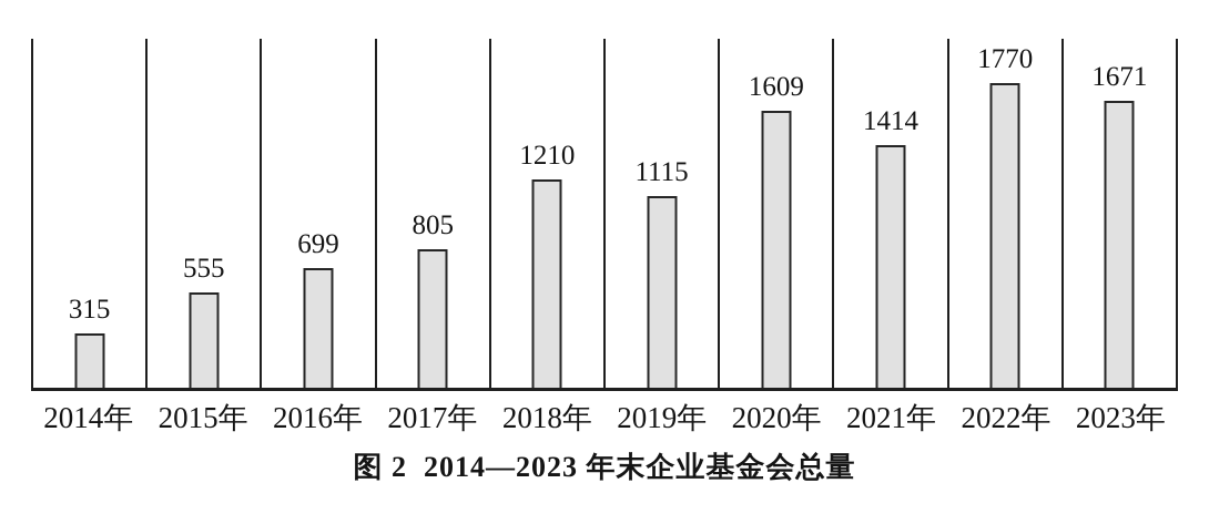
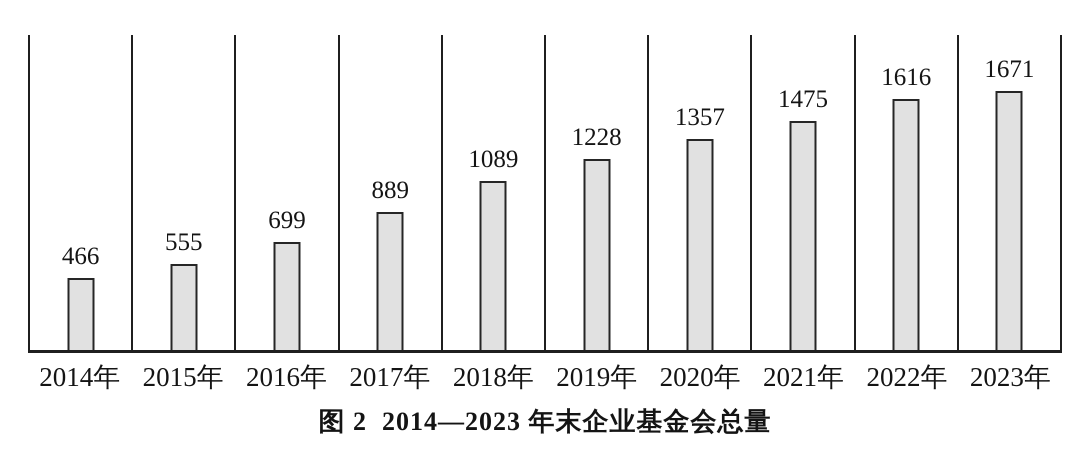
2014年: 315 -> 466
2017年: 805 -> 889
2018年: 1210 -> 1089
2019年: 1115 -> 1228
2020年: 1609 -> 1357
2021年: 1414 -> 1475
2022年: 1770 -> 1616
